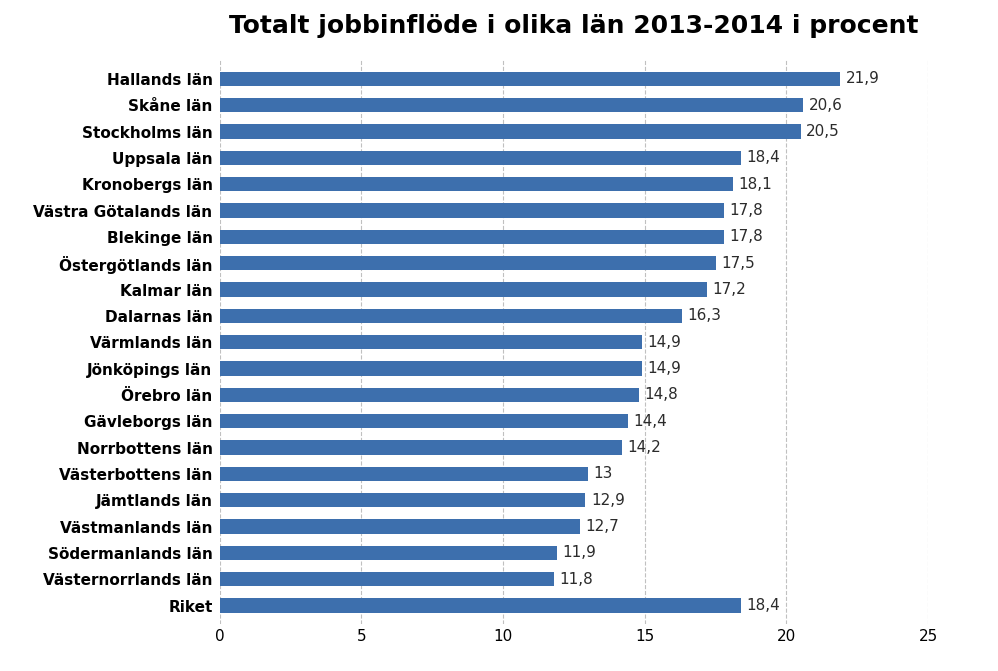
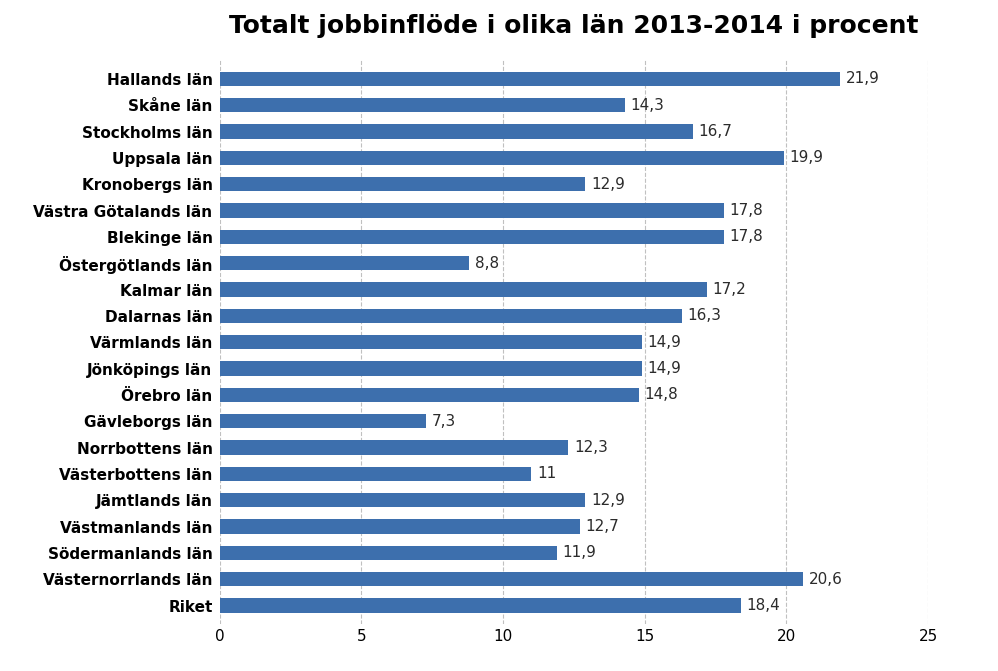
Skåne län: 20,6 -> 14,3
Stockholms län: 20,5 -> 16,7
Uppsala län: 18,4 -> 19,9
Kronobergs län: 18,1 -> 12,9
Östergötlands län: 17,5 -> 8,8
Gävleborgs län: 14,4 -> 7,3
Norrbottens län: 14,2 -> 12,3
Västerbottens län: 13 -> 11
Västernorrlands län: 11,8 -> 20,6
